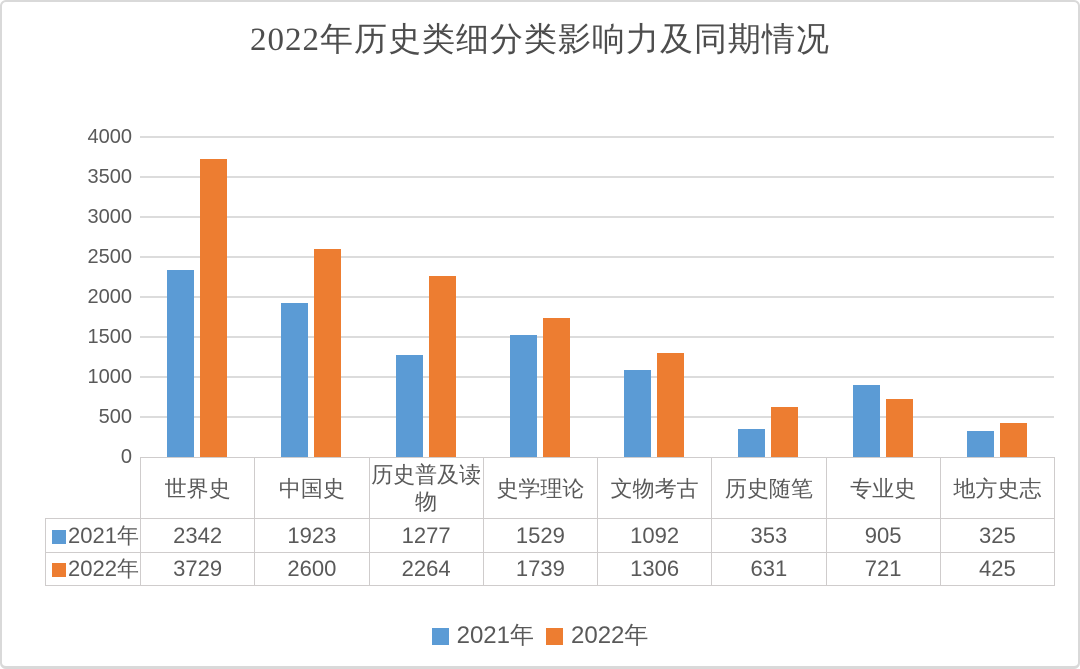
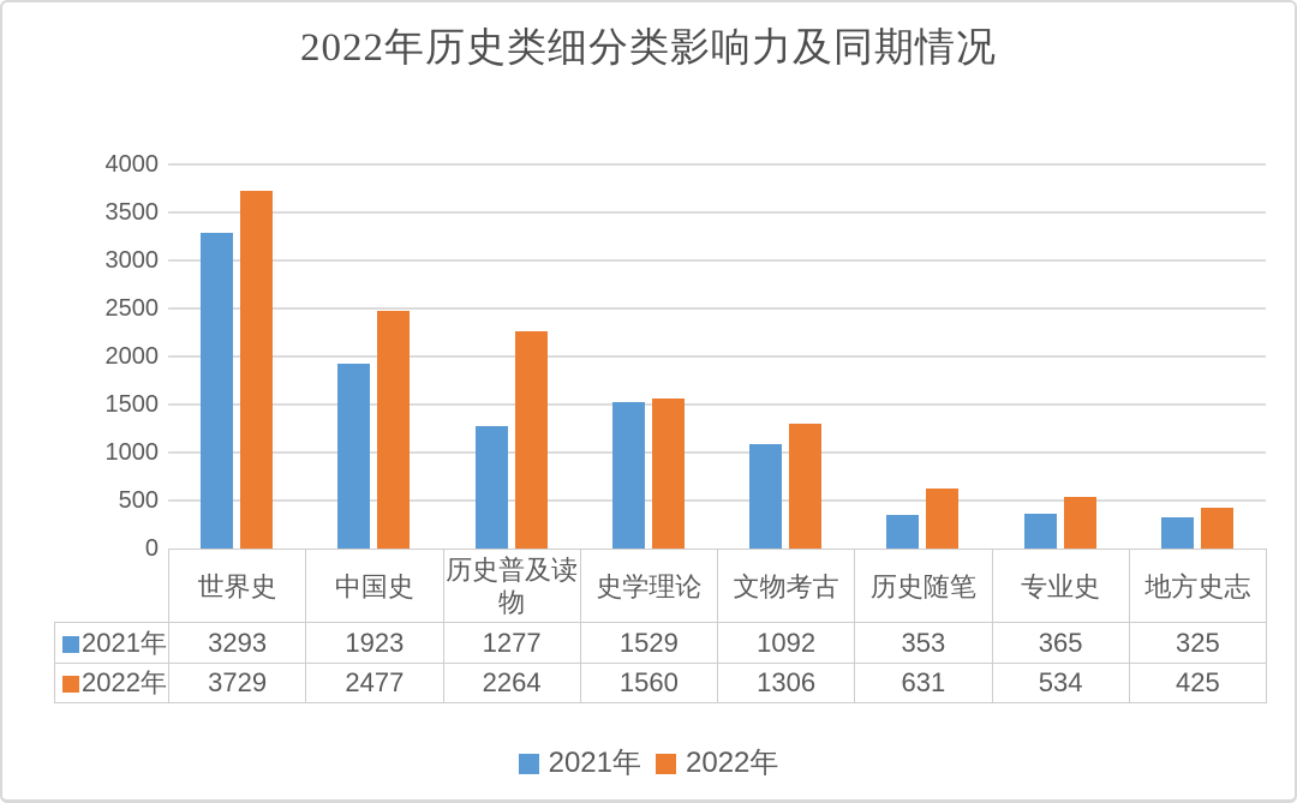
2021年/世界史: 2342 -> 3293
2022年/中国史: 2600 -> 2477
2022年/史学理论: 1739 -> 1560
2021年/专业史: 905 -> 365
2022年/专业史: 721 -> 534
